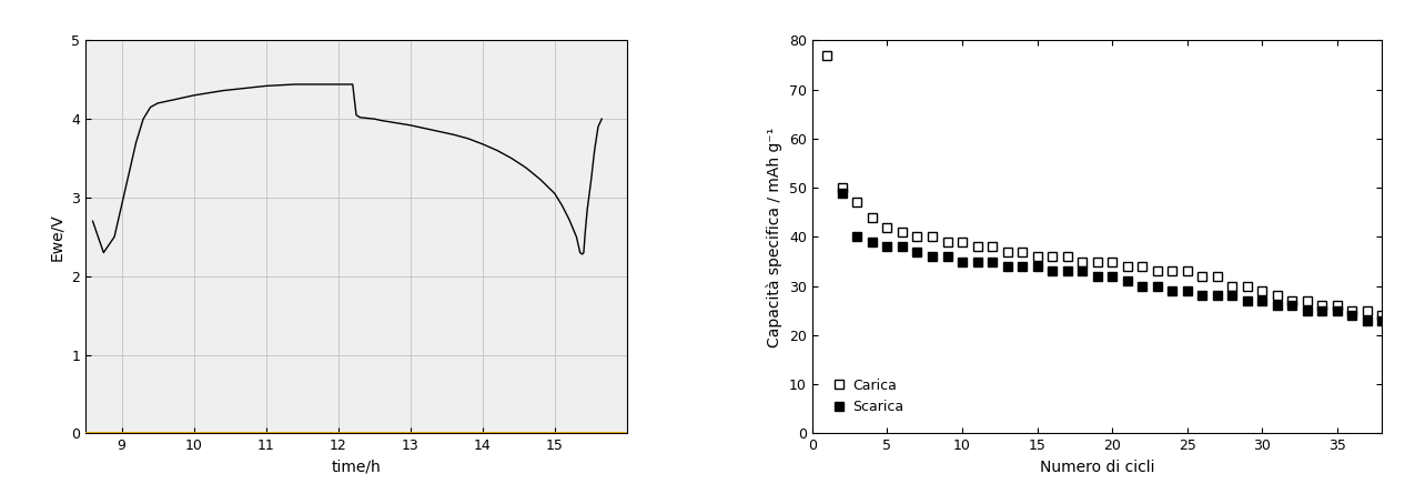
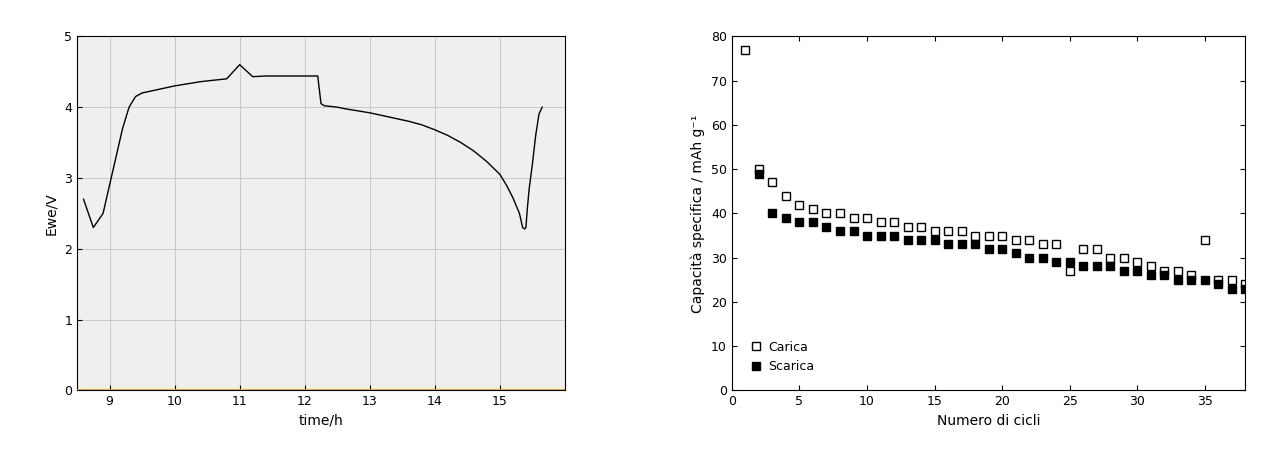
11: 4.42 -> 4.60
Carica/25: 33 -> 27
Carica/35: 26 -> 34
